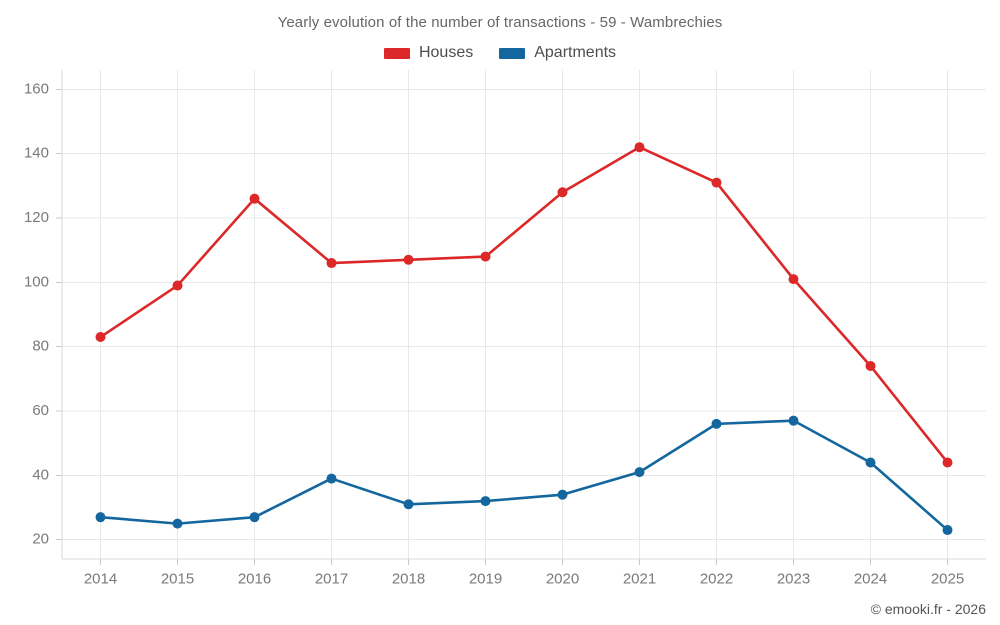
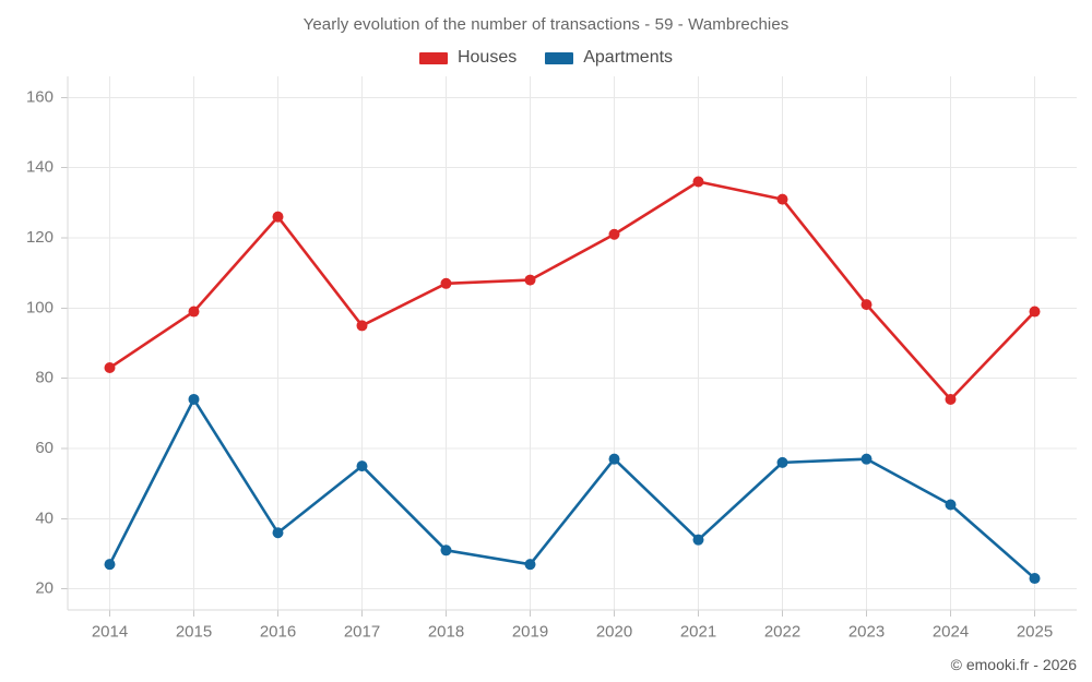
Apartments/2015: 25 -> 74
Apartments/2016: 27 -> 36
Houses/2017: 106 -> 95
Apartments/2017: 39 -> 55
Apartments/2019: 32 -> 27
Houses/2020: 128 -> 121
Apartments/2020: 34 -> 57
Houses/2021: 142 -> 136
Apartments/2021: 41 -> 34
Houses/2025: 44 -> 99
